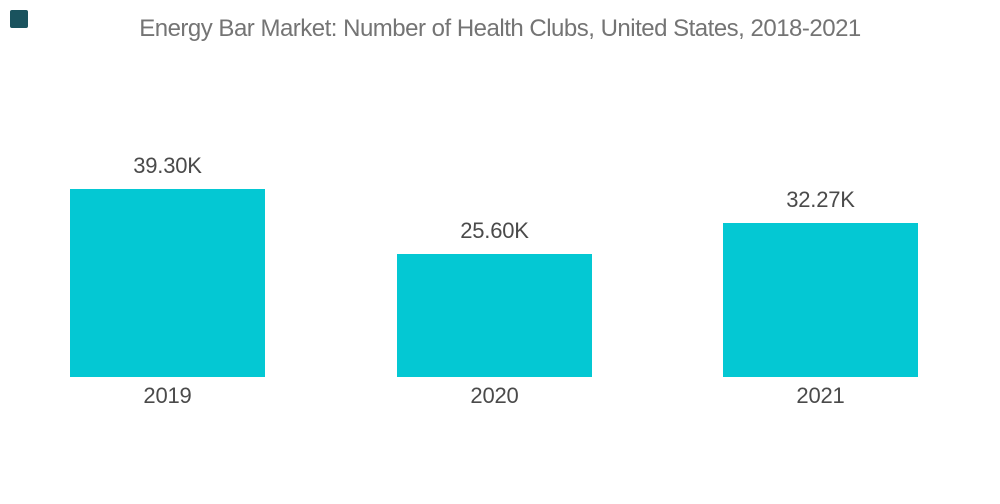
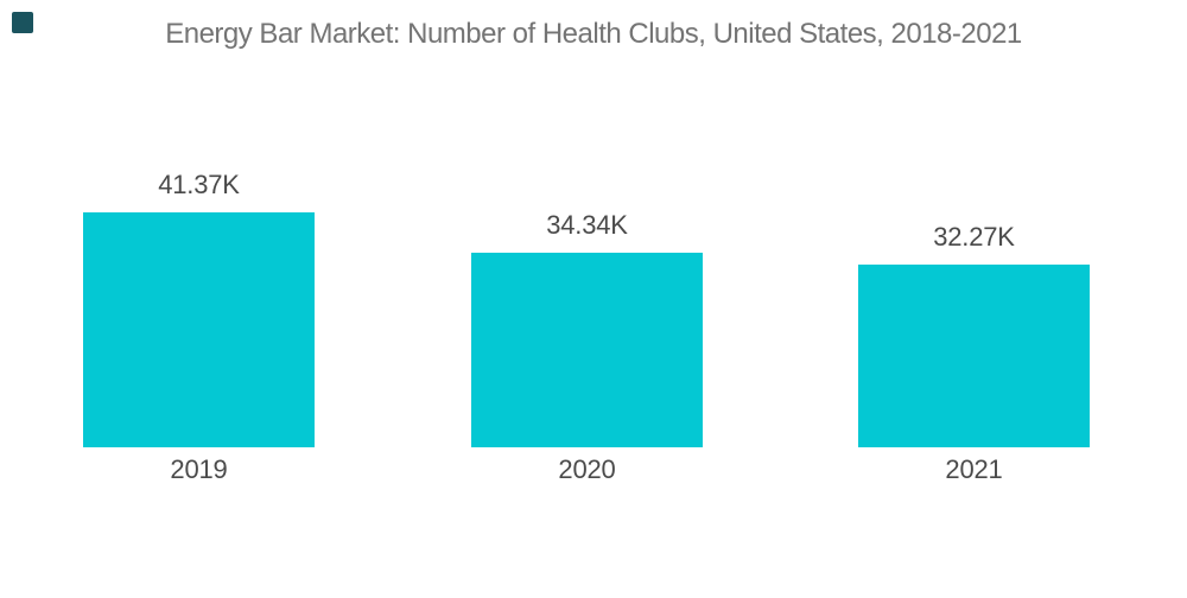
2019: 39.30K -> 41.37K
2020: 25.60K -> 34.34K
